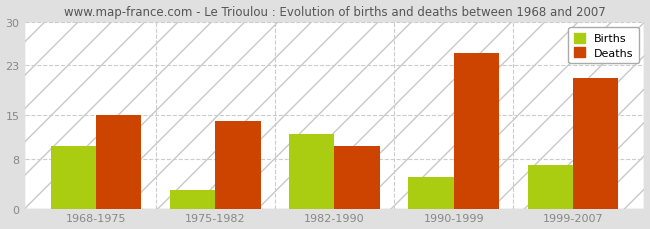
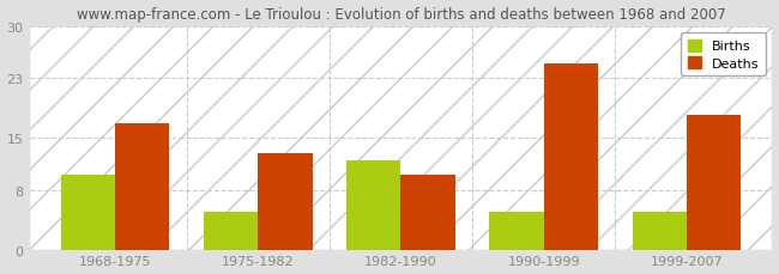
Deaths/1968-1975: 15 -> 17
Births/1975-1982: 3 -> 5
Deaths/1975-1982: 14 -> 13
Births/1999-2007: 7 -> 5
Deaths/1999-2007: 21 -> 18
